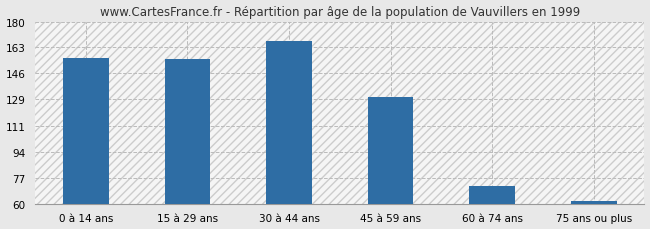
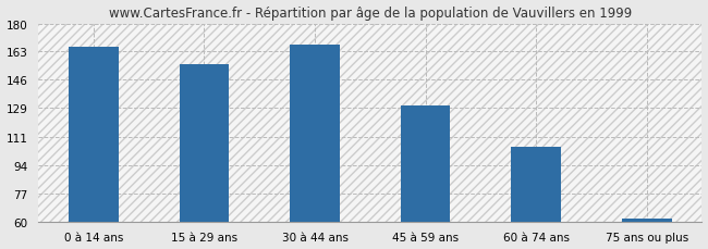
0 à 14 ans: 156 -> 166
60 à 74 ans: 72 -> 105
